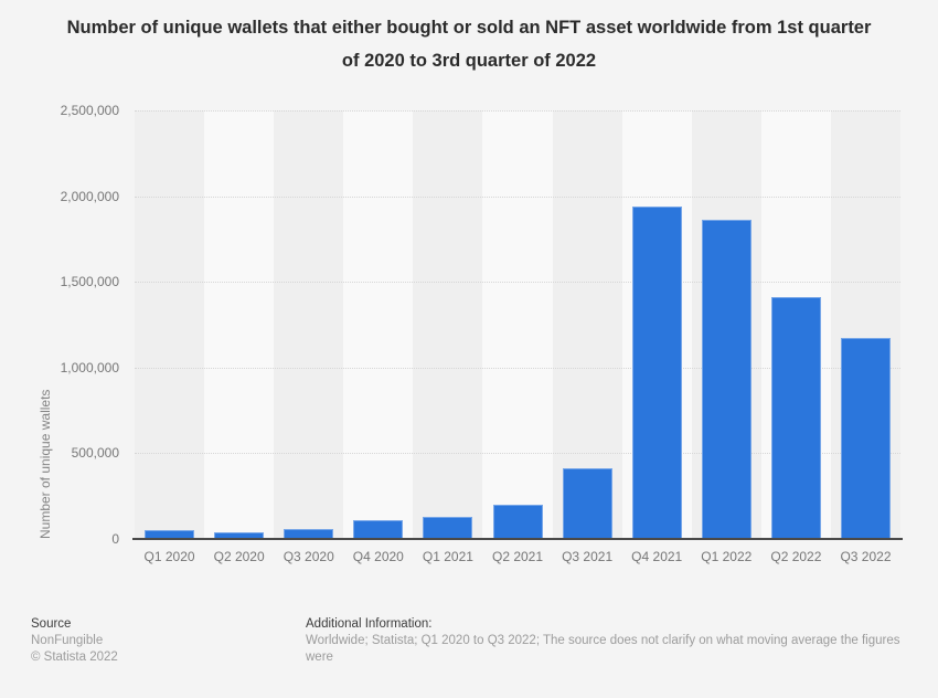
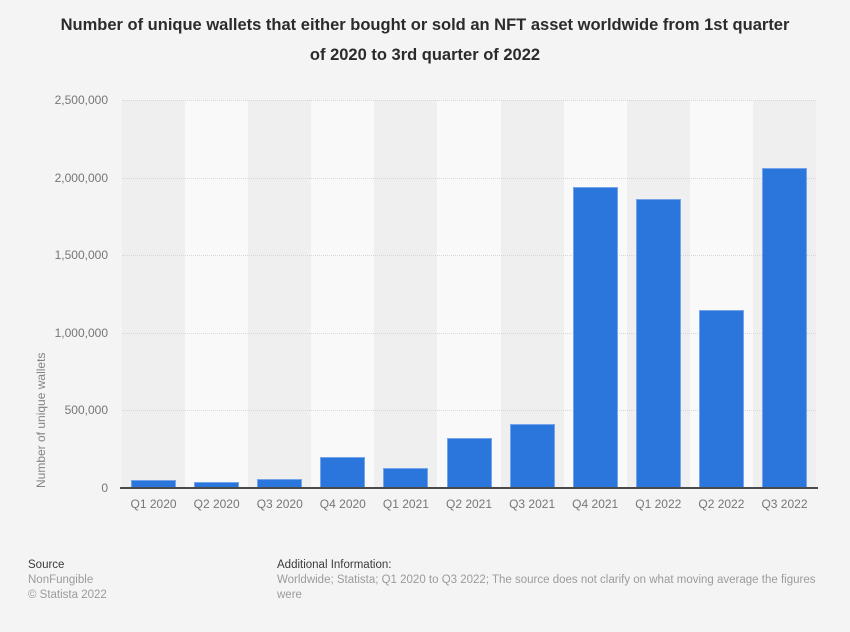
Q4 2020: 110000 -> 200000
Q2 2021: 200000 -> 320000
Q2 2022: 1410000 -> 1150000
Q3 2022: 1170000 -> 2060000
